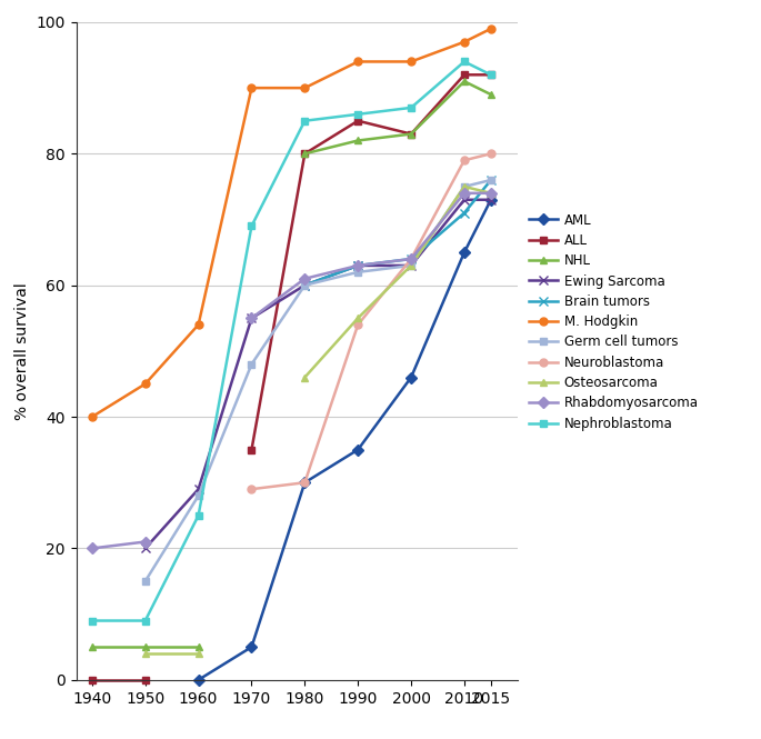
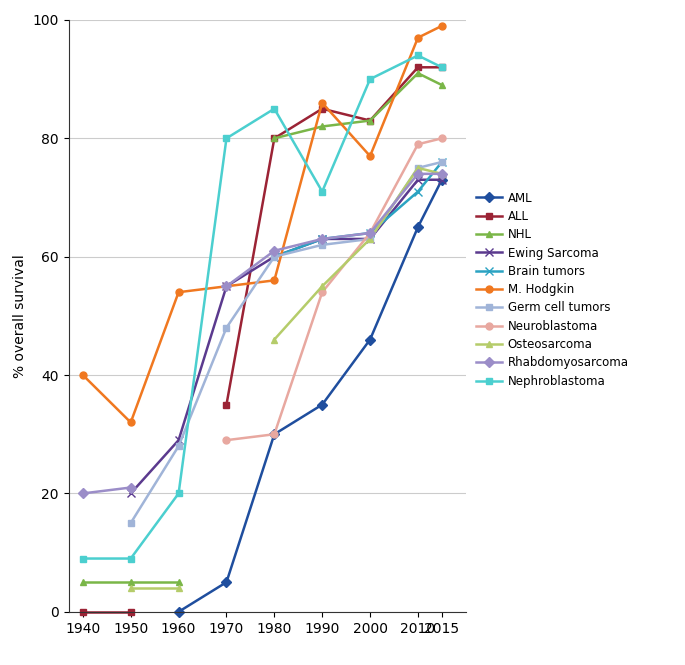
M. Hodgkin/1950: 45 -> 32
Nephroblastoma/1960: 25 -> 20
M. Hodgkin/1970: 90 -> 55
Nephroblastoma/1970: 69 -> 80
M. Hodgkin/1980: 90 -> 56
M. Hodgkin/1990: 94 -> 86
Nephroblastoma/1990: 86 -> 71
M. Hodgkin/2000: 94 -> 77
Nephroblastoma/2000: 87 -> 90
